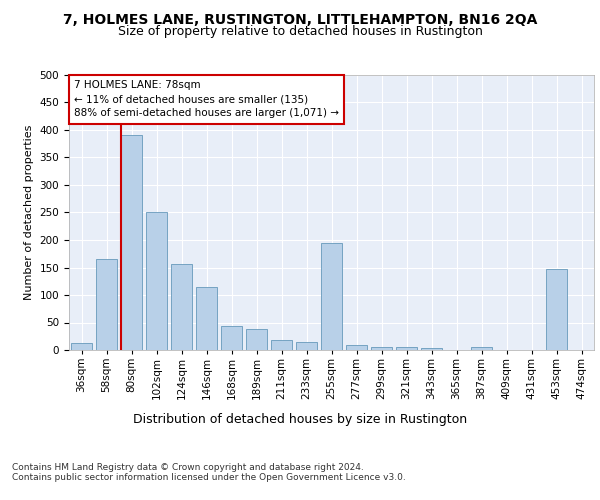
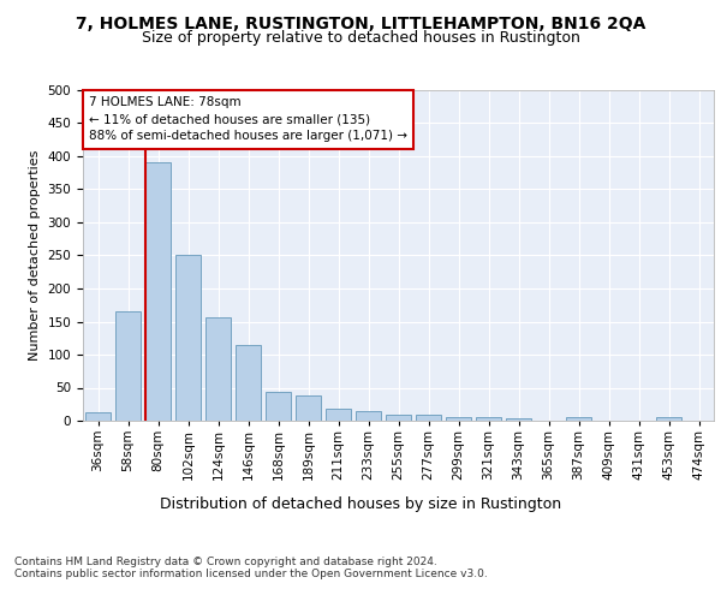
255sqm: 194 -> 10
453sqm: 148 -> 5
